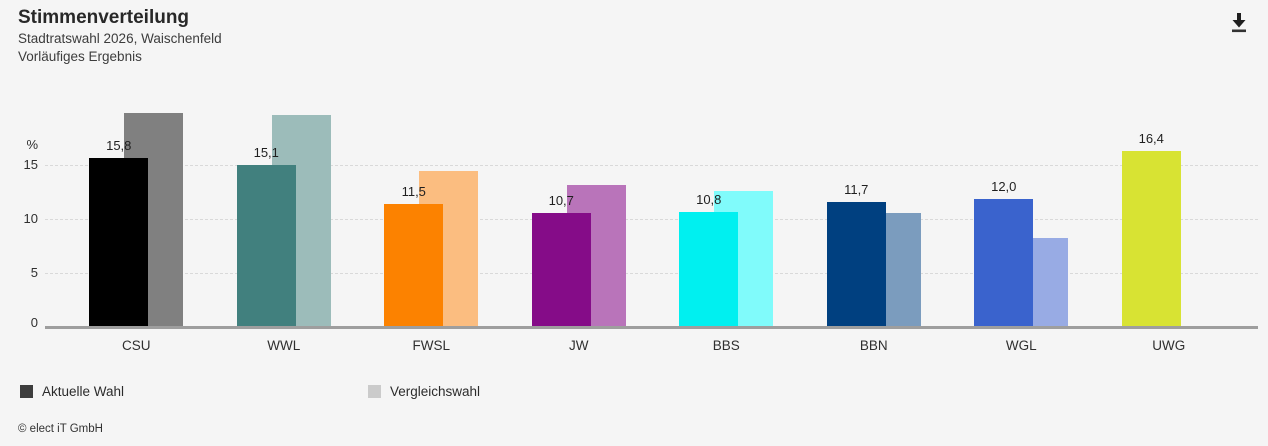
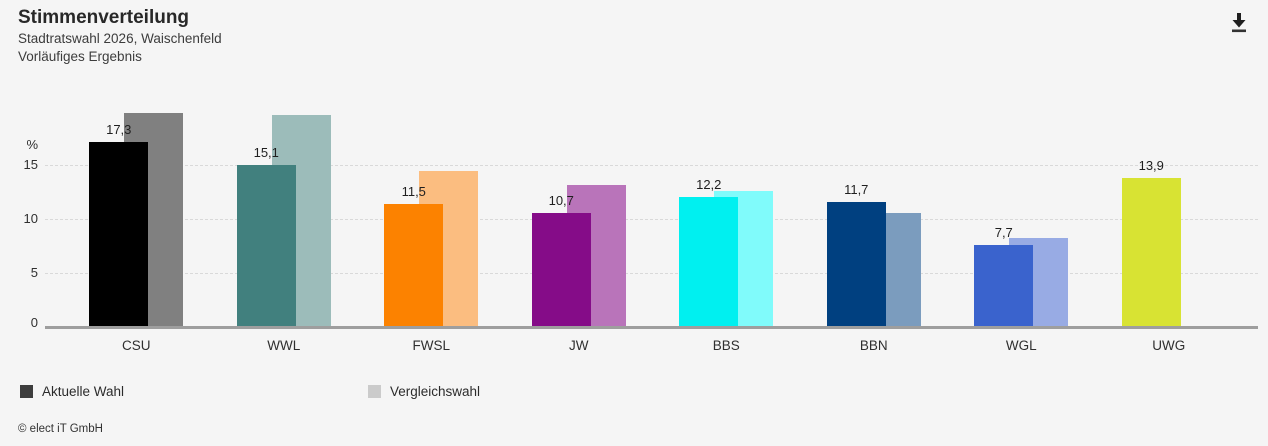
Aktuelle Wahl/CSU: 15,8 -> 17,3
Aktuelle Wahl/BBS: 10,8 -> 12,2
Aktuelle Wahl/WGL: 12,0 -> 7,7
Aktuelle Wahl/UWG: 16,4 -> 13,9
